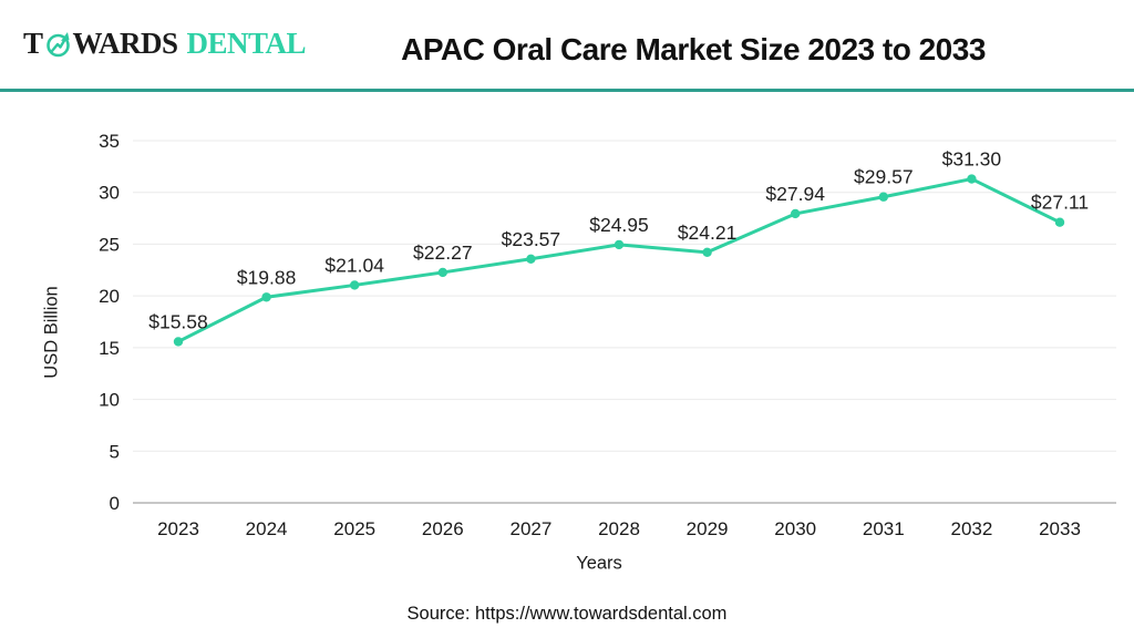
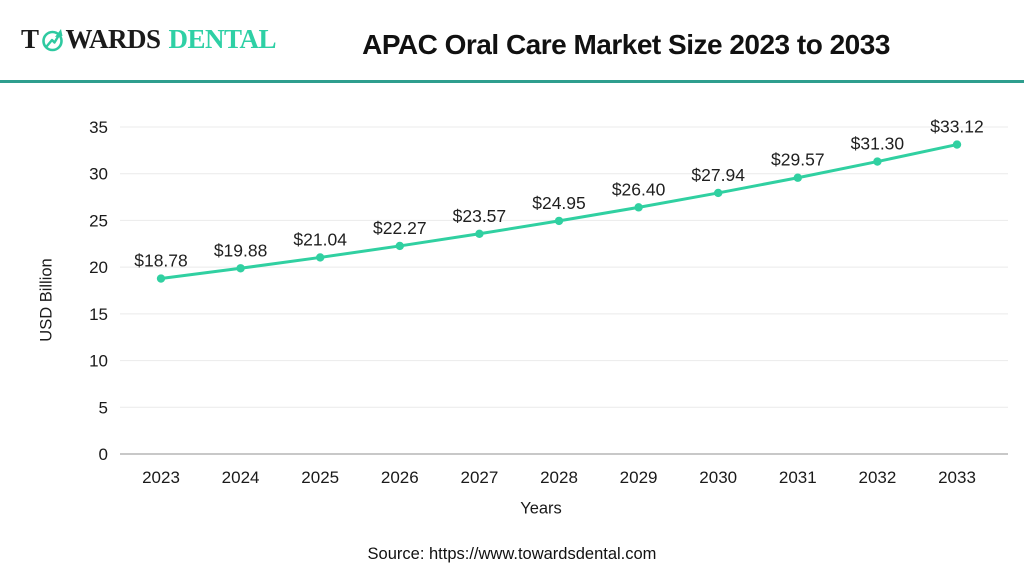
2023: $15.58 -> $18.78
2029: $24.21 -> $26.40
2033: $27.11 -> $33.12
